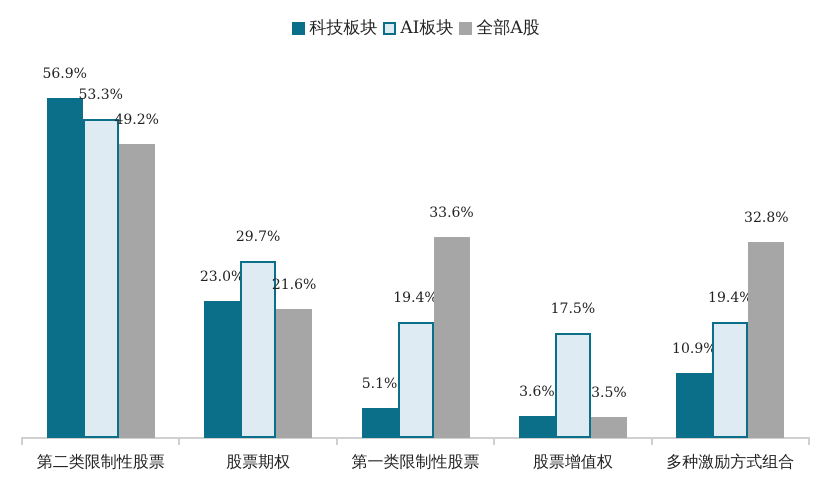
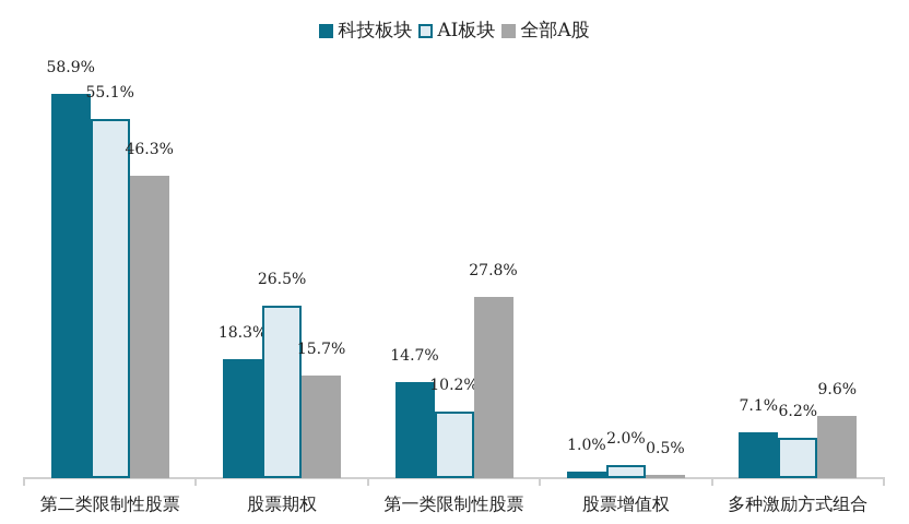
科技板块/第二类限制性股票: 56.9% -> 58.9%
AI板块/第二类限制性股票: 53.3% -> 55.1%
全部A股/第二类限制性股票: 49.2% -> 46.3%
科技板块/股票期权: 23.0% -> 18.3%
AI板块/股票期权: 29.7% -> 26.5%
全部A股/股票期权: 21.6% -> 15.7%
科技板块/第一类限制性股票: 5.1% -> 14.7%
AI板块/第一类限制性股票: 19.4% -> 10.2%
全部A股/第一类限制性股票: 33.6% -> 27.8%
科技板块/股票增值权: 3.6% -> 1.0%
AI板块/股票增值权: 17.5% -> 2.0%
全部A股/股票增值权: 3.5% -> 0.5%
科技板块/多种激励方式组合: 10.9% -> 7.1%
AI板块/多种激励方式组合: 19.4% -> 6.2%
全部A股/多种激励方式组合: 32.8% -> 9.6%
